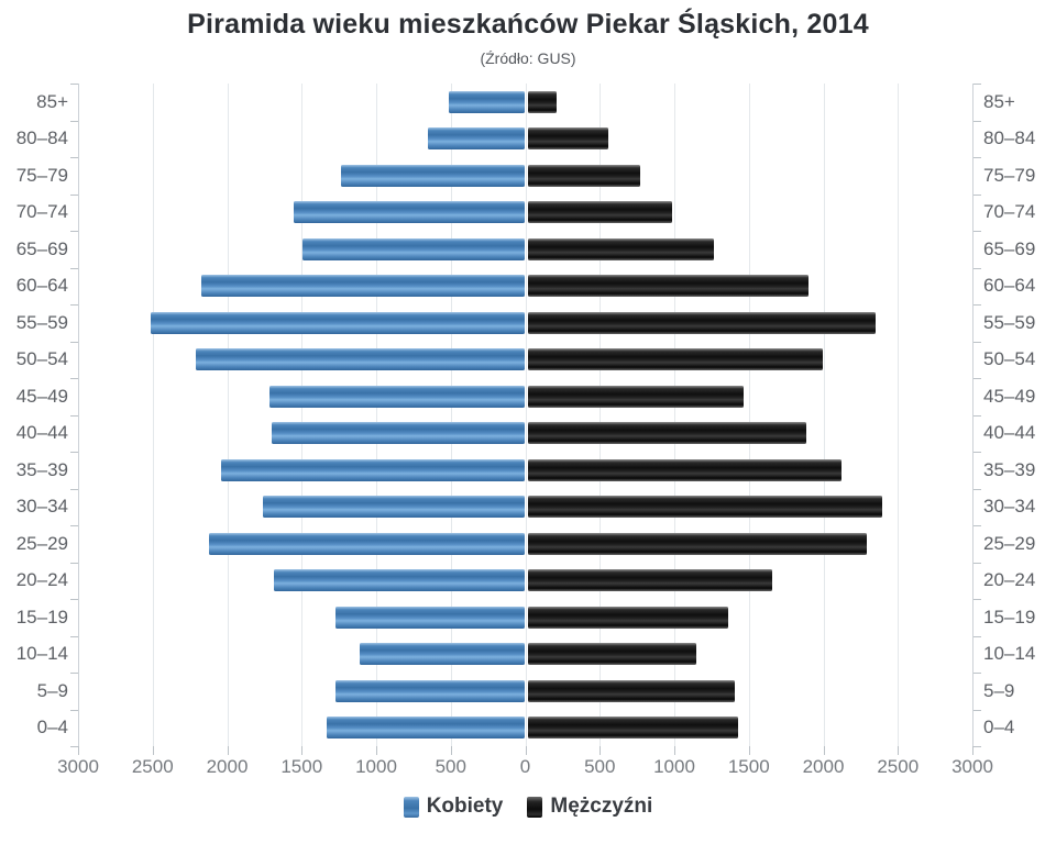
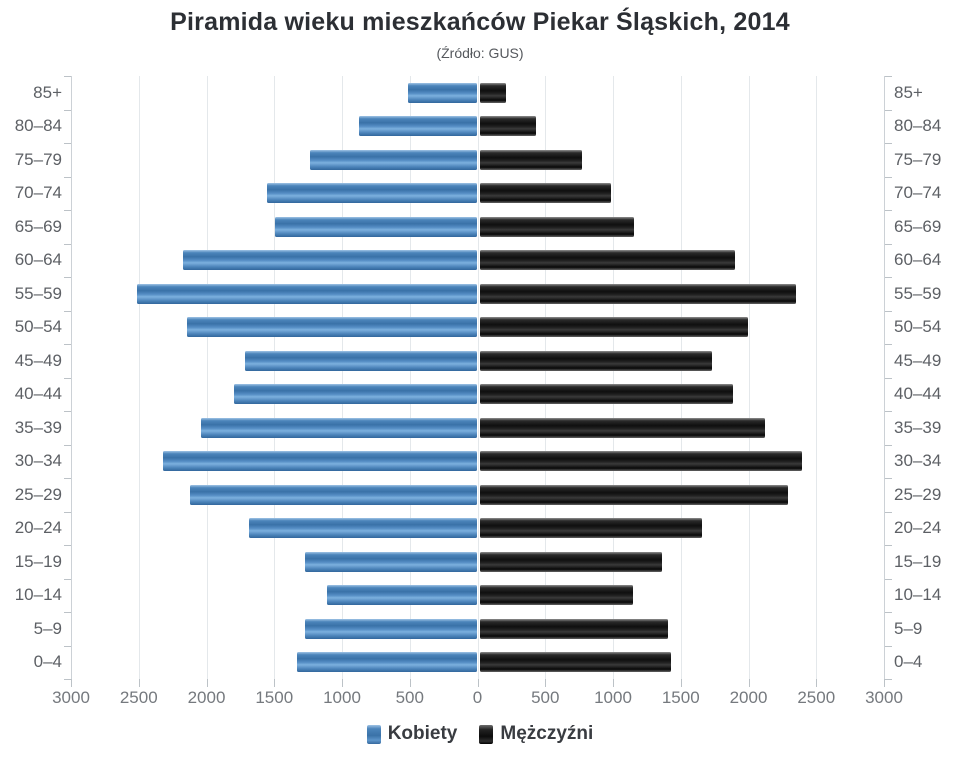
Kobiety/80–84: 650 -> 870
Mężczyźni/80–84: 540 -> 410
Mężczyźni/65–69: 1250 -> 1140
Kobiety/50–54: 2210 -> 2140
Mężczyźni/45–49: 1450 -> 1710
Kobiety/40–44: 1700 -> 1790
Kobiety/30–34: 1760 -> 2320
